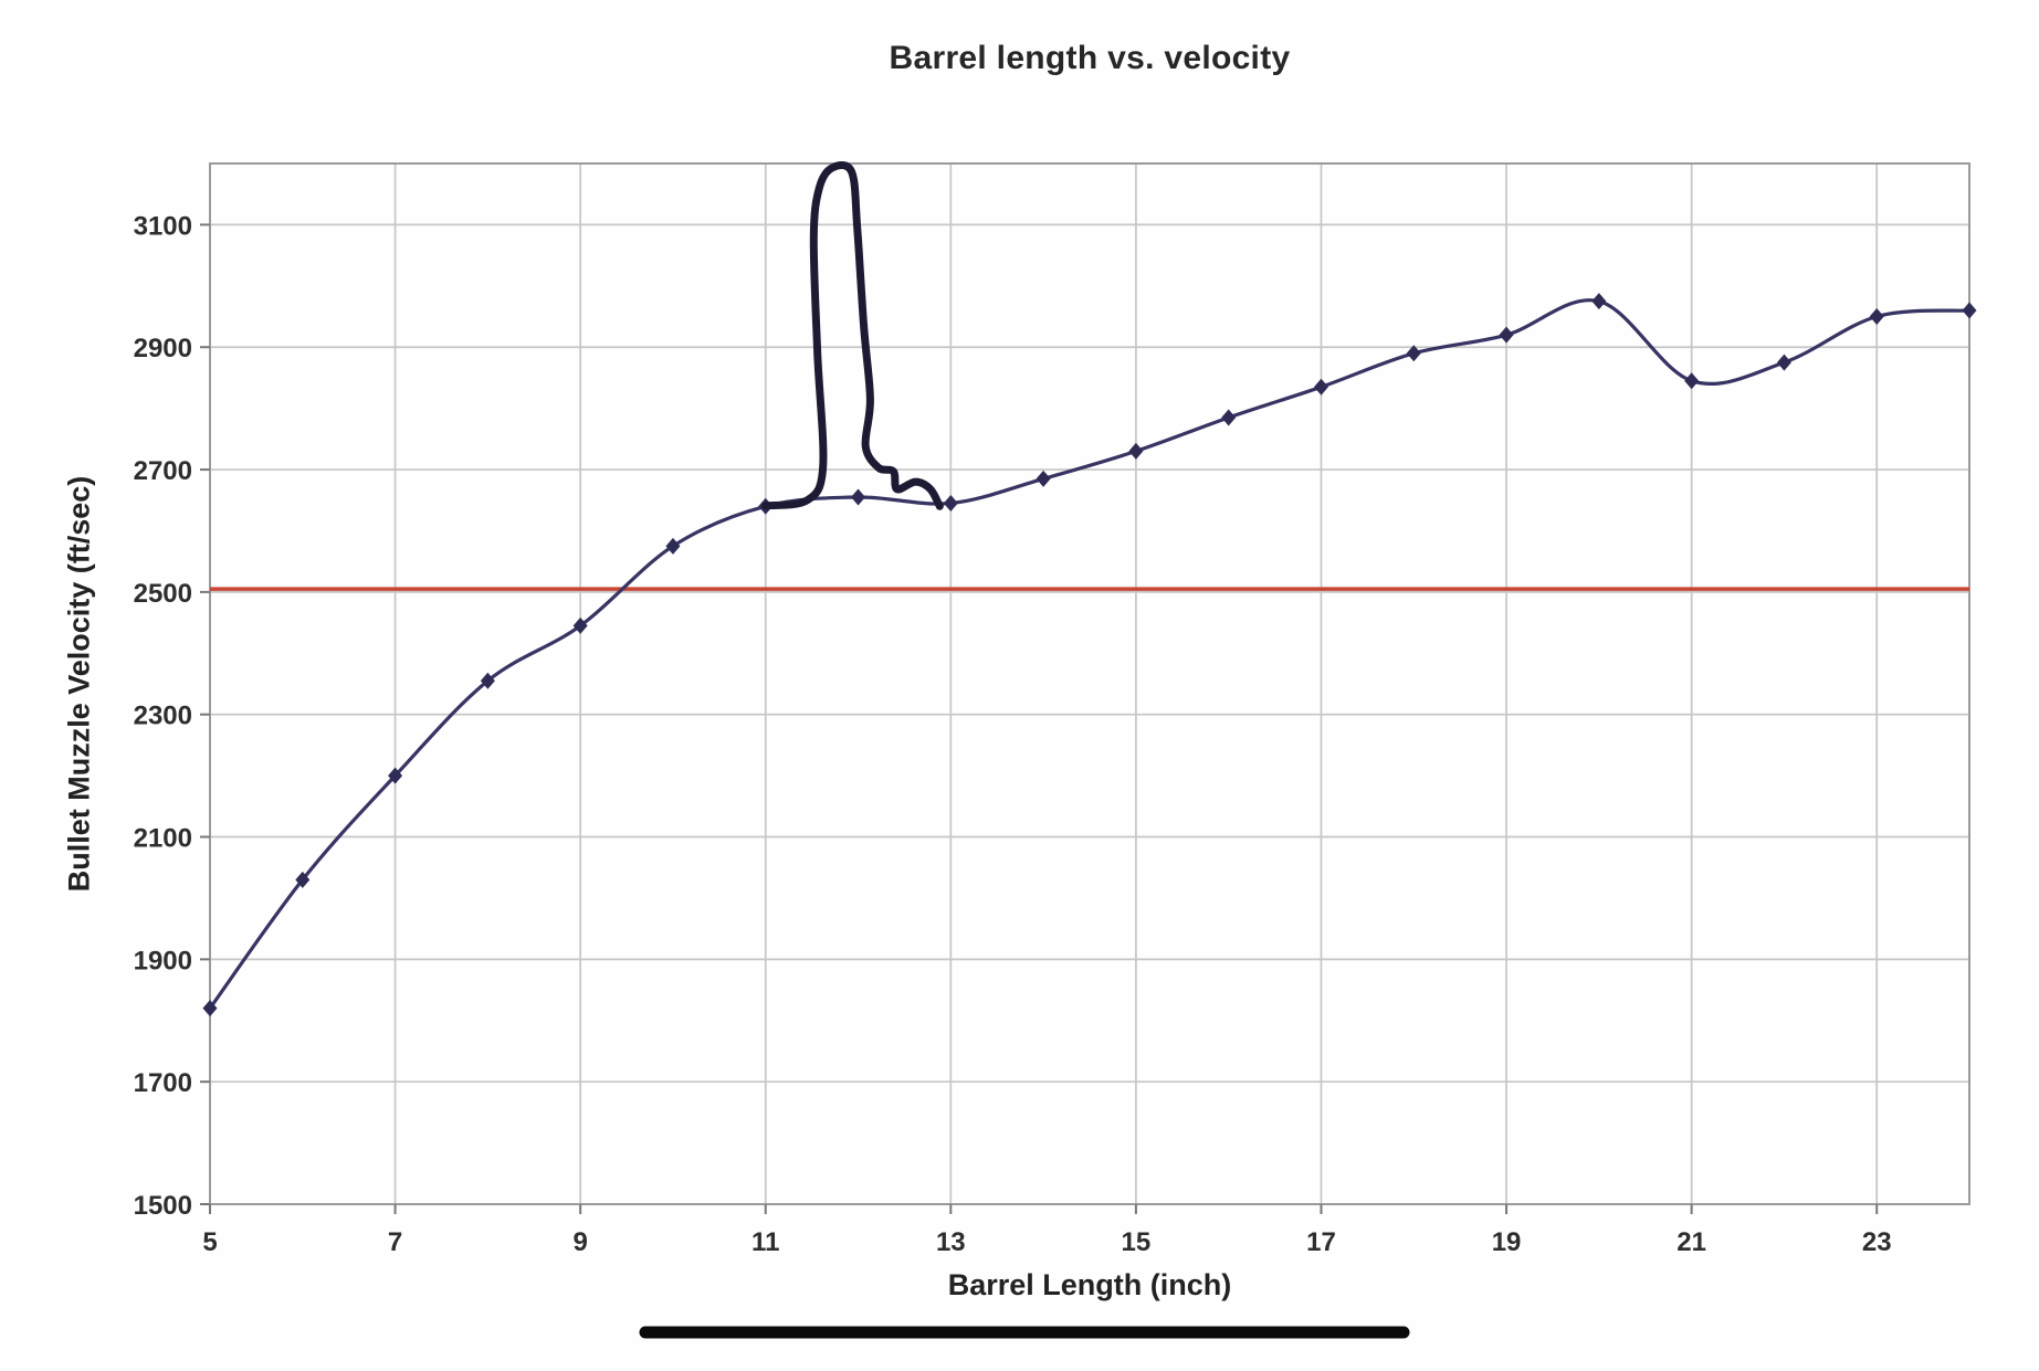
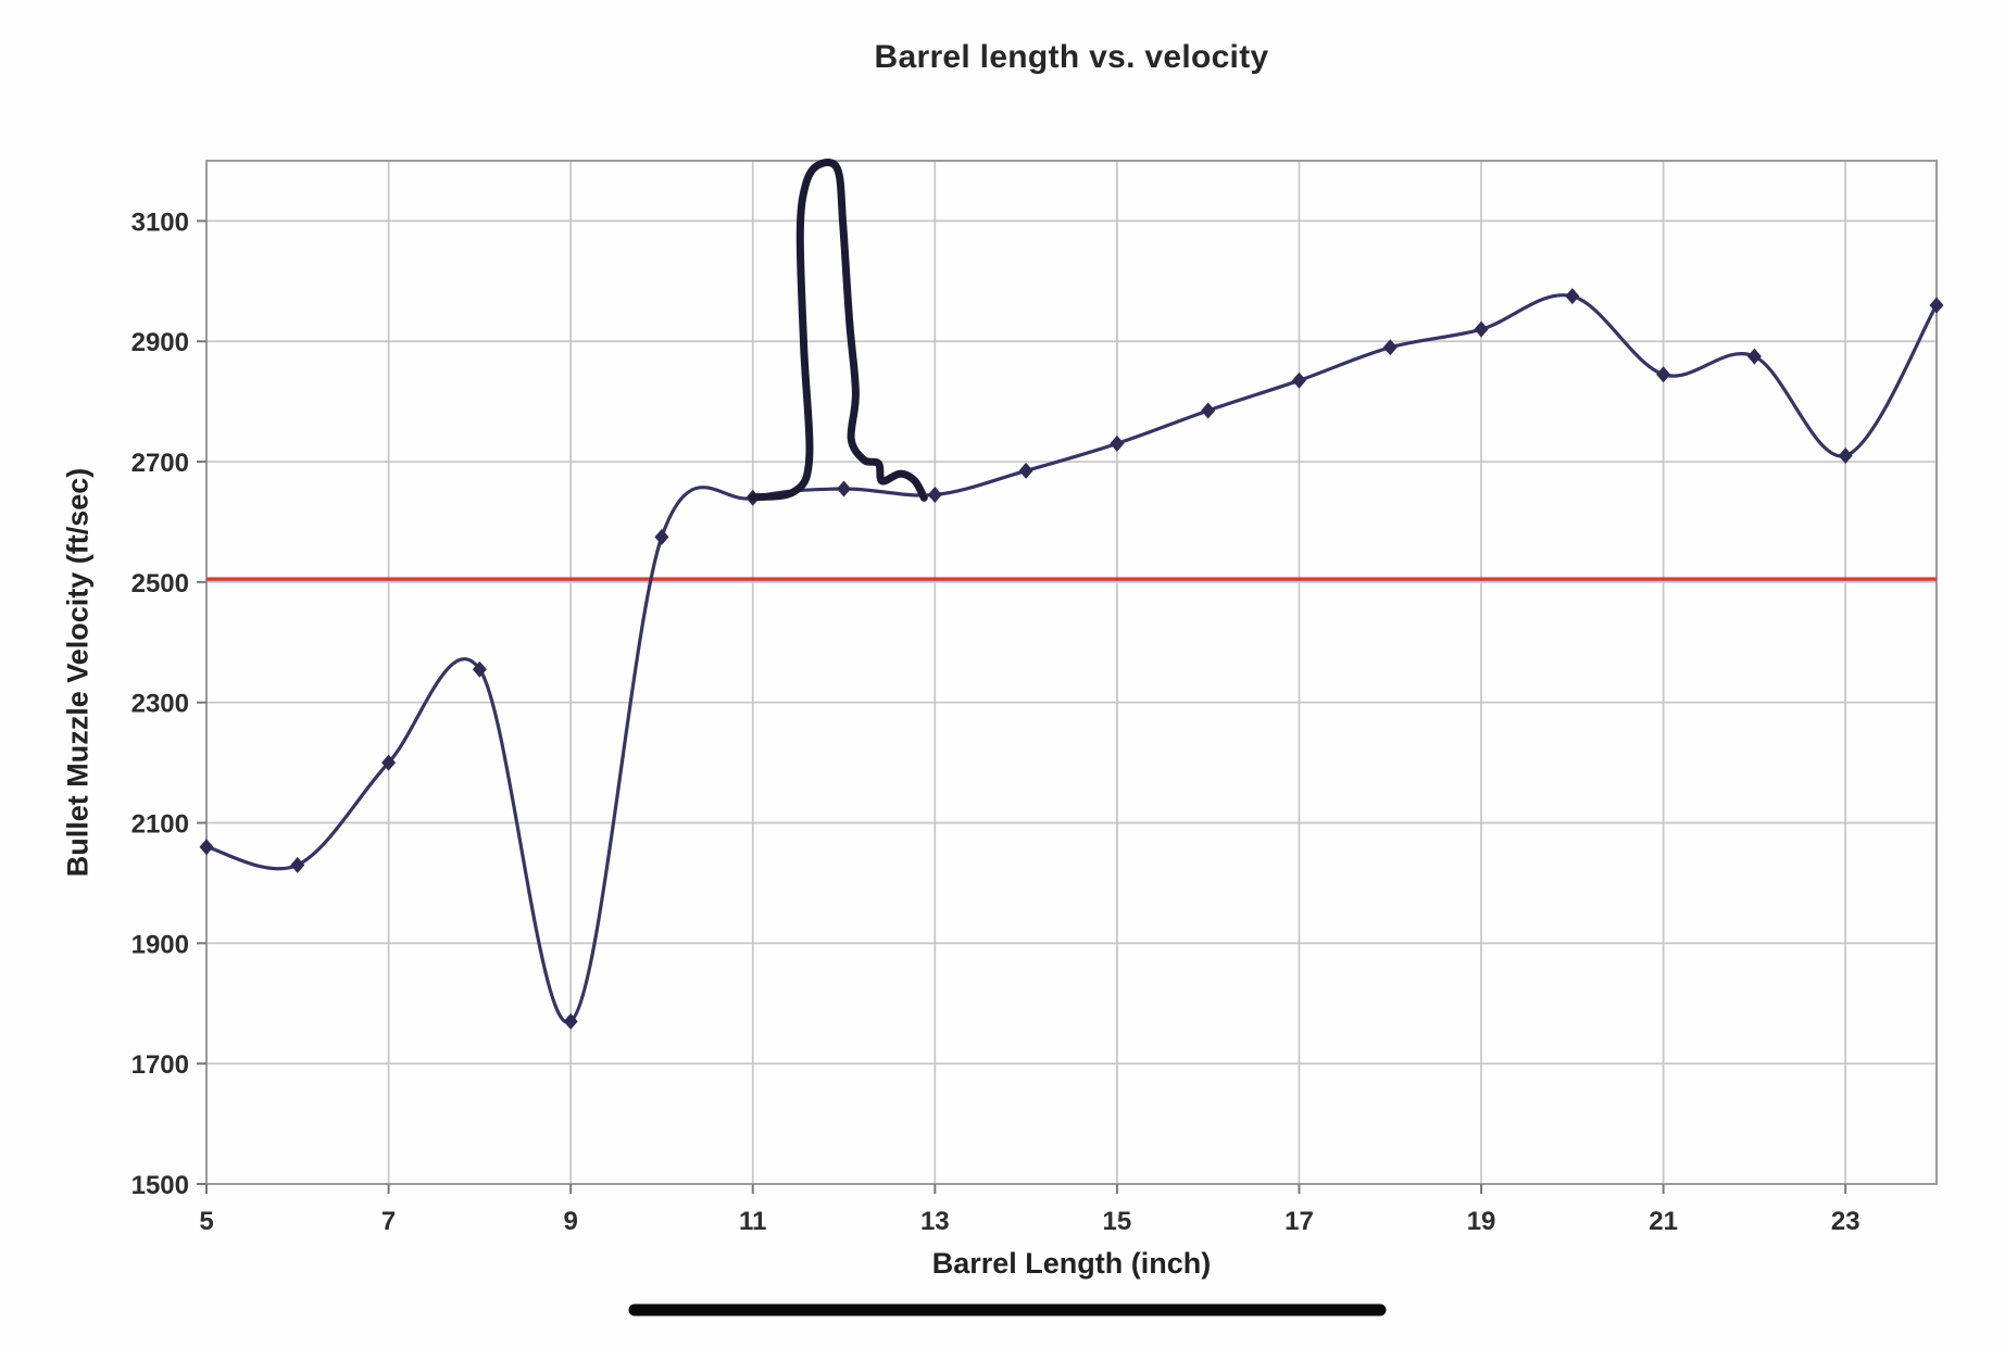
5: 1820 -> 2060
9: 2440 -> 1770
23: 2950 -> 2710
